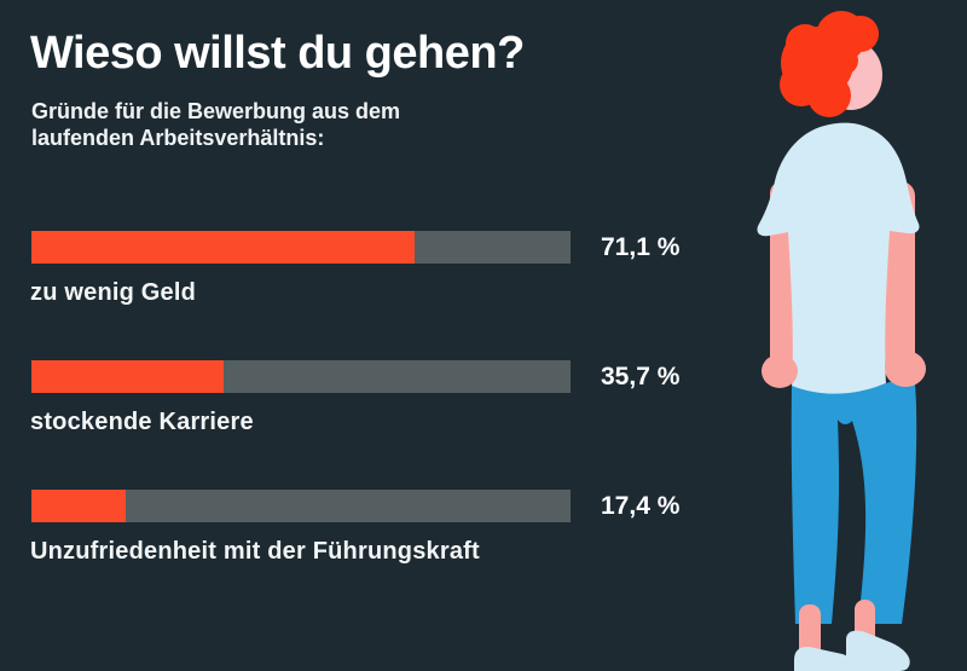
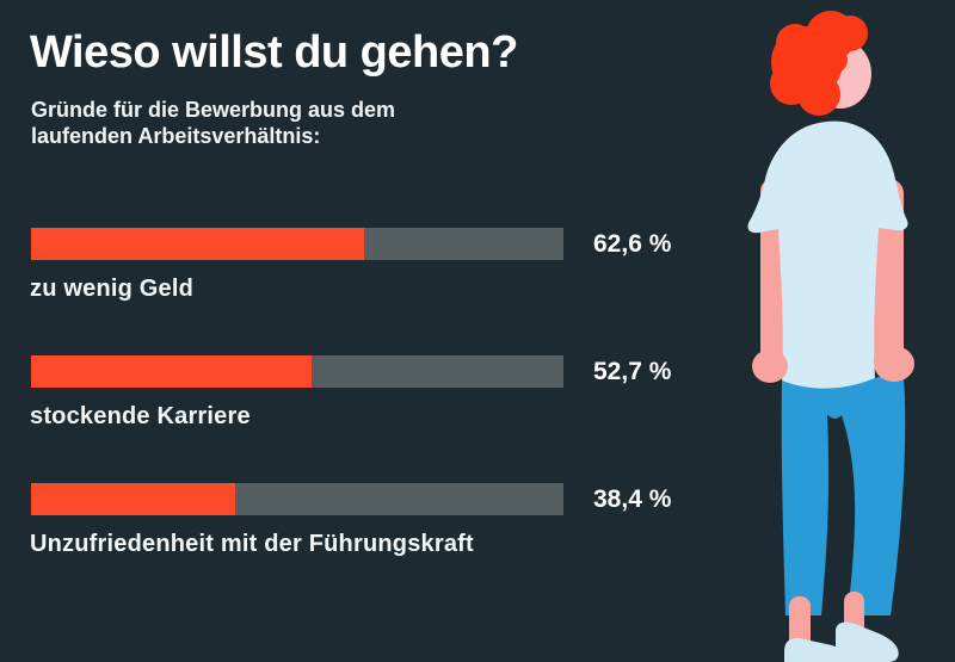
zu wenig Geld: 71,1 -> 62,6
stockende Karriere: 35,7 -> 52,7
Unzufriedenheit mit der Führungskraft: 17,4 -> 38,4
